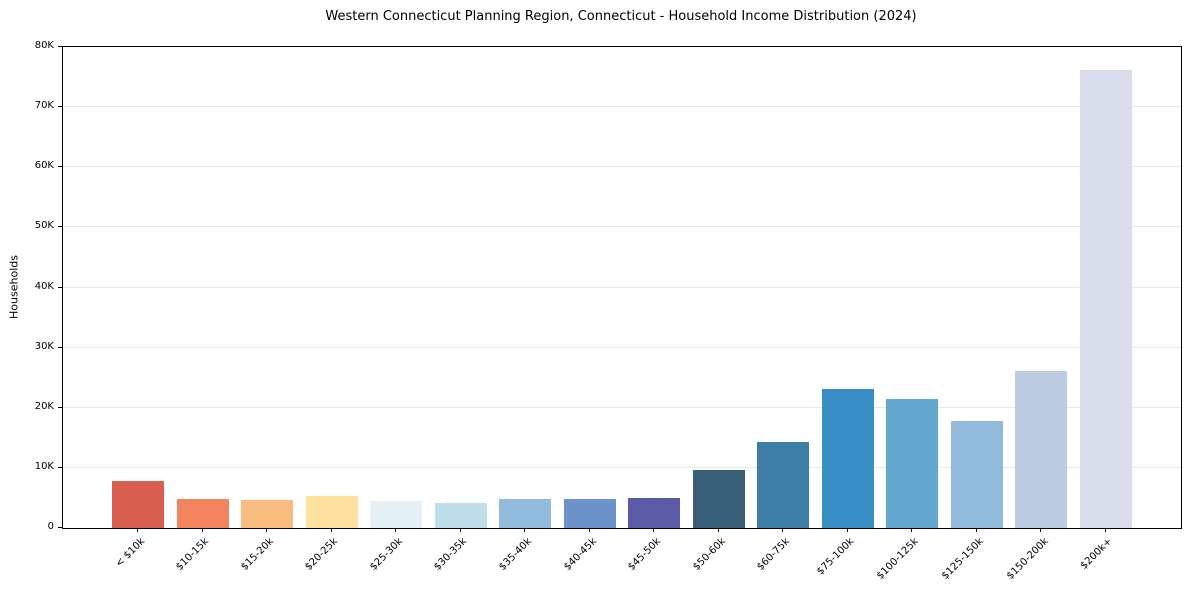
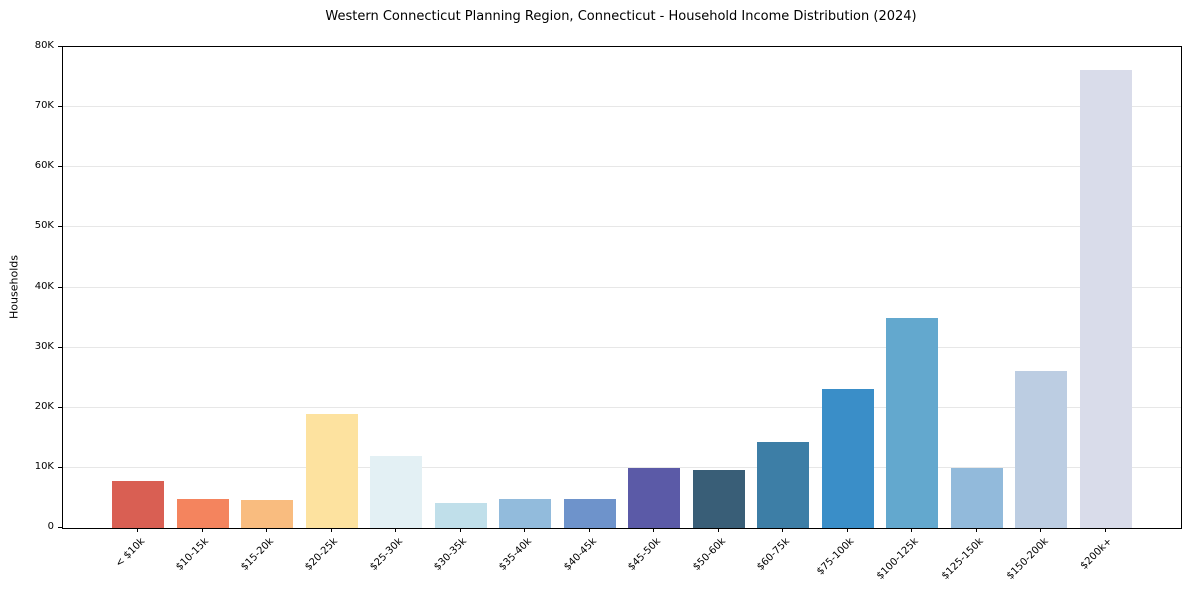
$20-25k: 5K -> 19K
$25-30k: 4K -> 12K
$45-50k: 5K -> 10K
$100-125k: 21K -> 35K
$125-150k: 18K -> 10K
